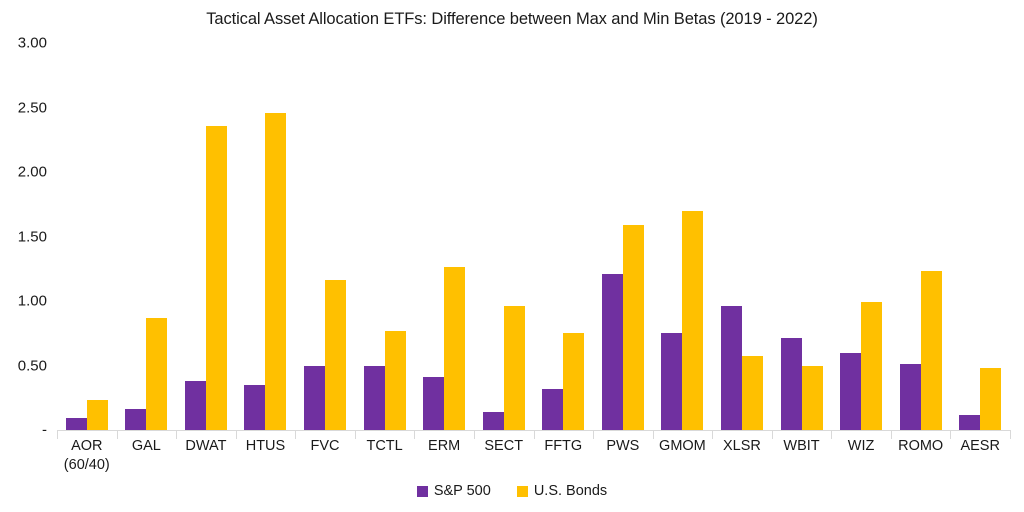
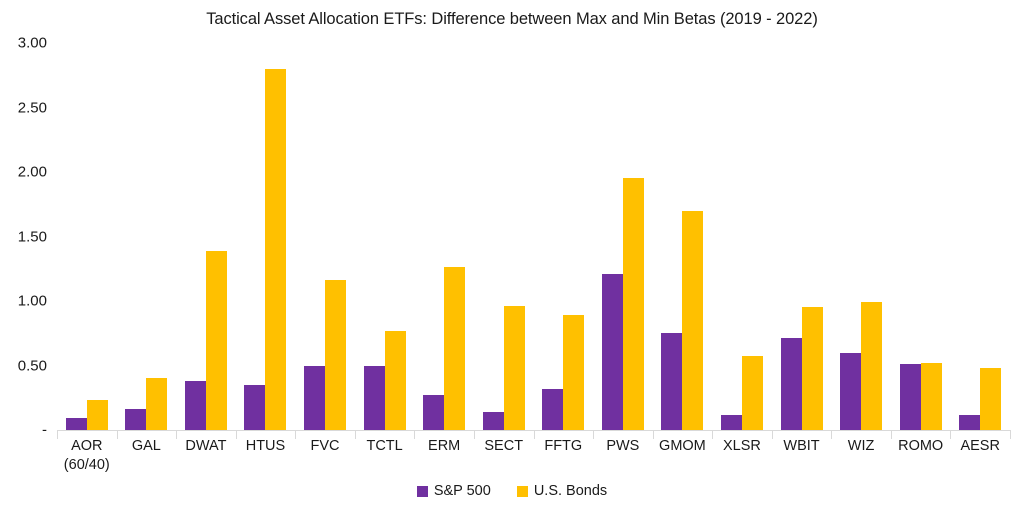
U.S. Bonds/GAL: 0.87 -> 0.40
U.S. Bonds/DWAT: 2.36 -> 1.39
U.S. Bonds/HTUS: 2.46 -> 2.80
S&P 500/ERM: 0.41 -> 0.27
U.S. Bonds/FFTG: 0.75 -> 0.89
U.S. Bonds/PWS: 1.59 -> 1.95
S&P 500/XLSR: 0.96 -> 0.12
U.S. Bonds/WBIT: 0.50 -> 0.95
U.S. Bonds/ROMO: 1.23 -> 0.52
